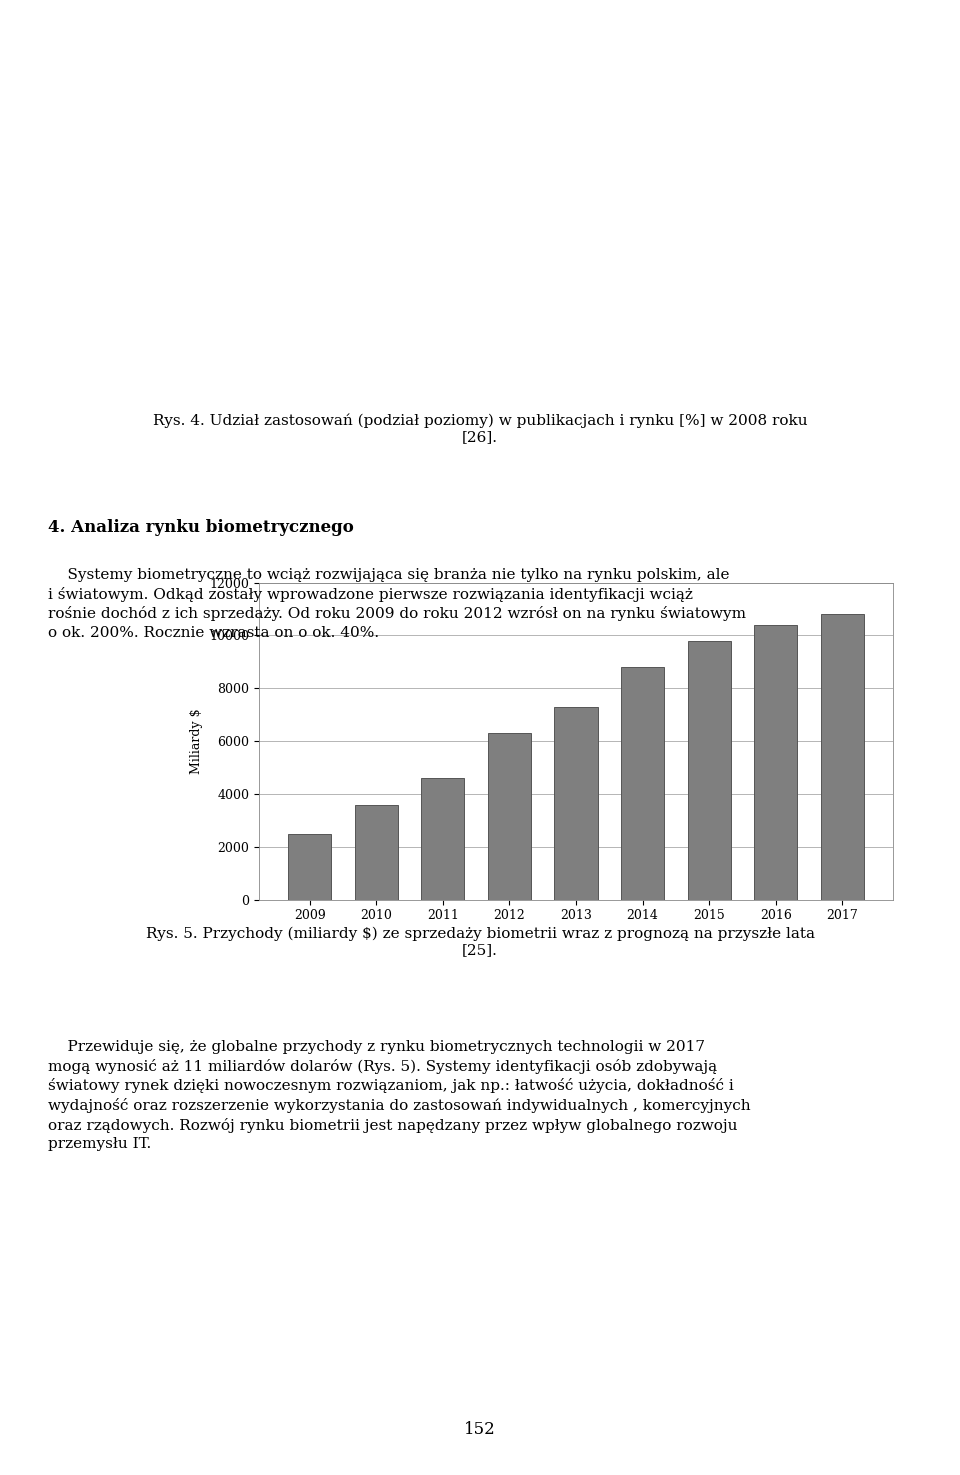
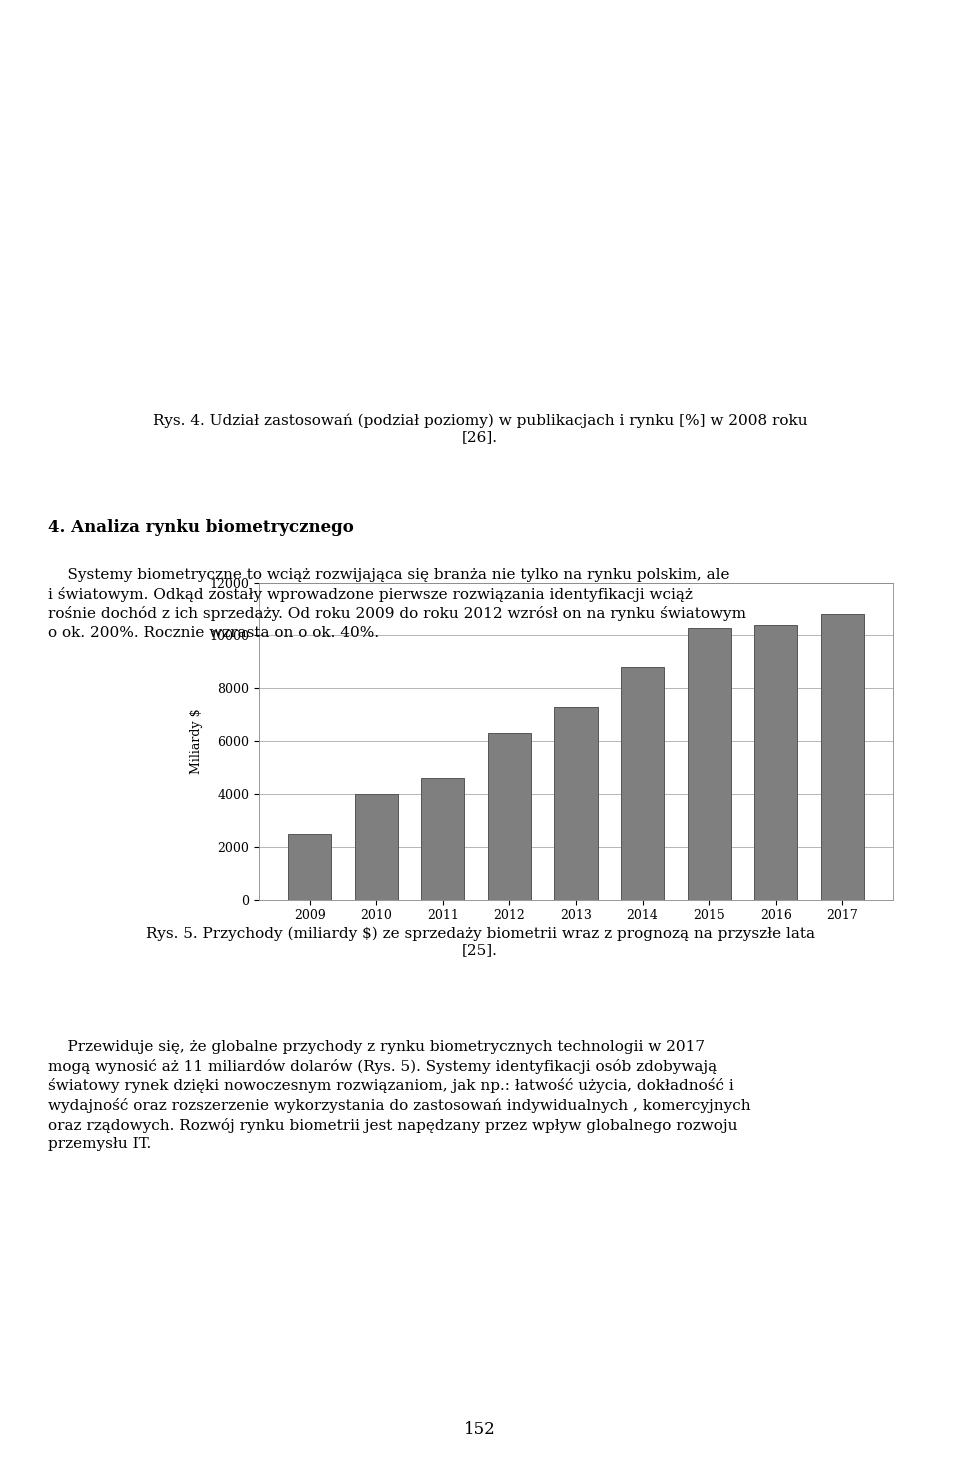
2010: 3600 -> 4000
2015: 9800 -> 10300
